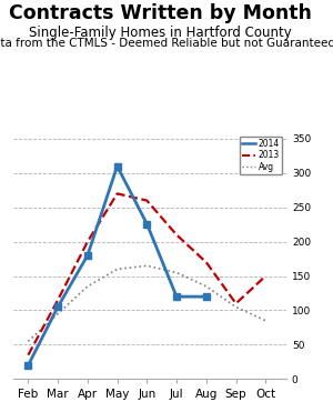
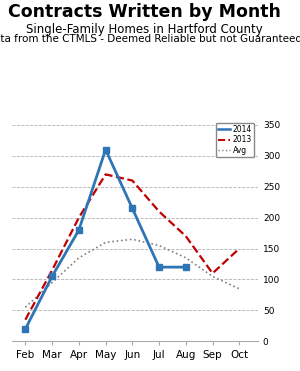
2014/Jun: 226 -> 215
